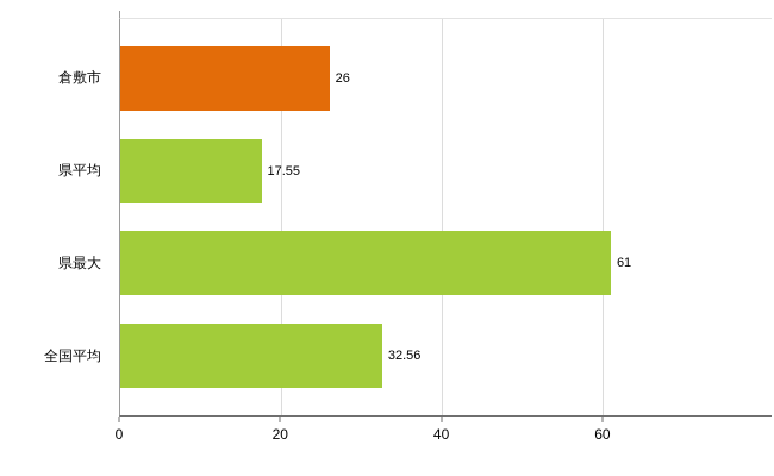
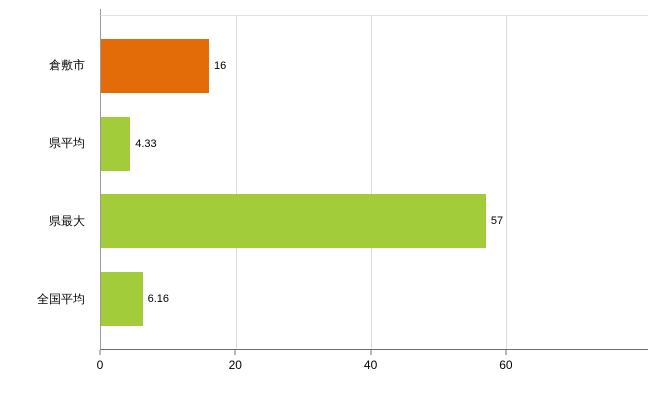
倉敷市: 26 -> 16
県平均: 17.55 -> 4.33
県最大: 61 -> 57
全国平均: 32.56 -> 6.16
